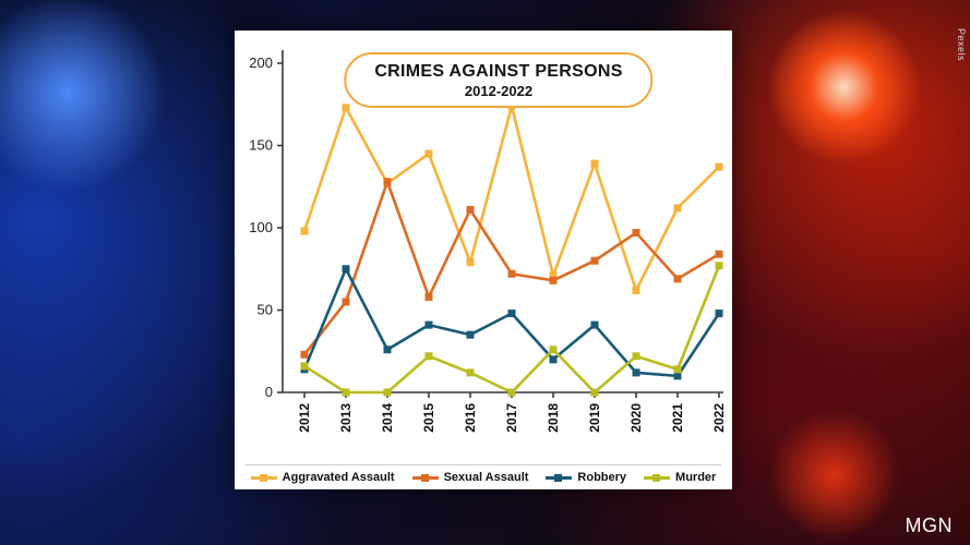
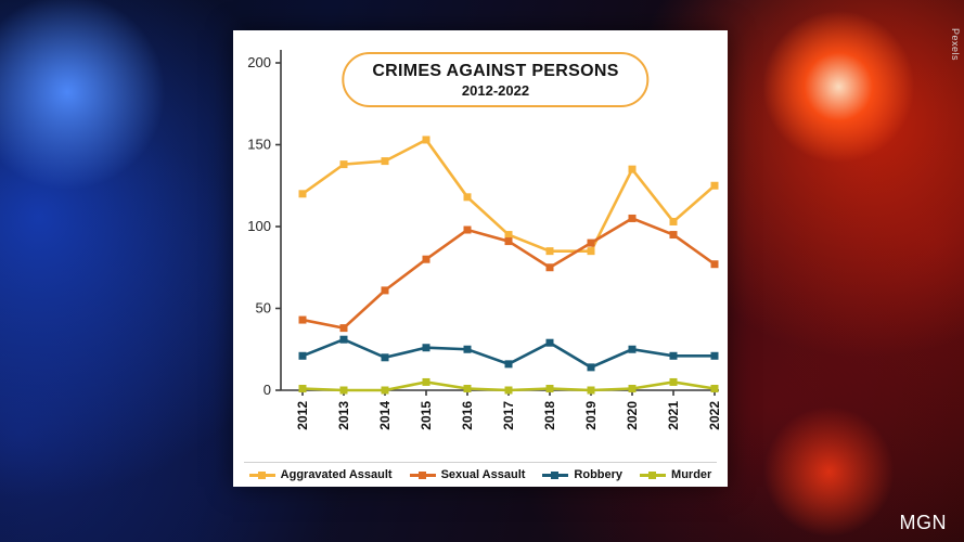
Aggravated Assault/2012: 98 -> 120
Sexual Assault/2012: 23 -> 43
Robbery/2012: 14 -> 21
Murder/2012: 16 -> 1
Aggravated Assault/2013: 173 -> 138
Sexual Assault/2013: 55 -> 38
Robbery/2013: 75 -> 31
Aggravated Assault/2014: 127 -> 140
Sexual Assault/2014: 128 -> 61
Robbery/2014: 26 -> 20
Aggravated Assault/2015: 145 -> 153
Sexual Assault/2015: 58 -> 80
Robbery/2015: 41 -> 26
Murder/2015: 22 -> 5
Aggravated Assault/2016: 79 -> 118
Sexual Assault/2016: 111 -> 98
Robbery/2016: 35 -> 25
Murder/2016: 12 -> 1
Aggravated Assault/2017: 174 -> 95
Sexual Assault/2017: 72 -> 91
Robbery/2017: 48 -> 16
Aggravated Assault/2018: 71 -> 85
Sexual Assault/2018: 68 -> 75
Robbery/2018: 20 -> 29
Murder/2018: 26 -> 1
Aggravated Assault/2019: 139 -> 85
Sexual Assault/2019: 80 -> 90
Robbery/2019: 41 -> 14
Aggravated Assault/2020: 62 -> 135
Sexual Assault/2020: 97 -> 105
Robbery/2020: 12 -> 25
Murder/2020: 22 -> 1
Aggravated Assault/2021: 112 -> 103
Sexual Assault/2021: 69 -> 95
Robbery/2021: 10 -> 21
Murder/2021: 14 -> 5
Aggravated Assault/2022: 137 -> 125
Sexual Assault/2022: 84 -> 77
Robbery/2022: 48 -> 21
Murder/2022: 77 -> 1
